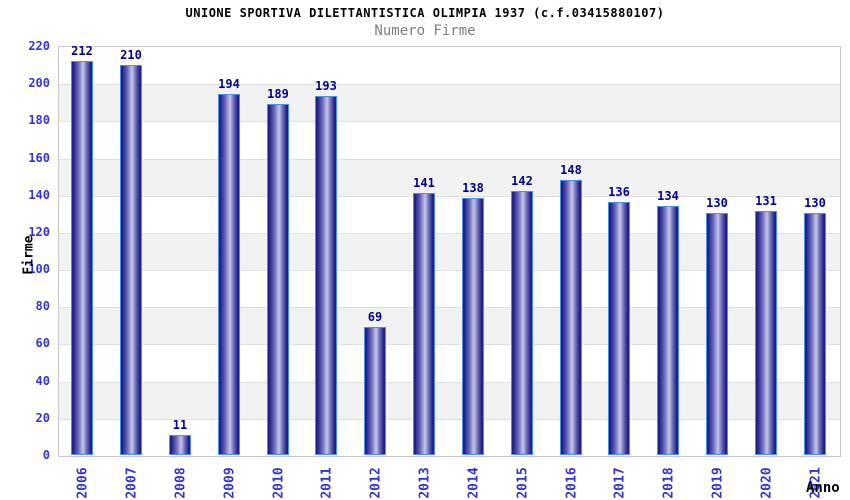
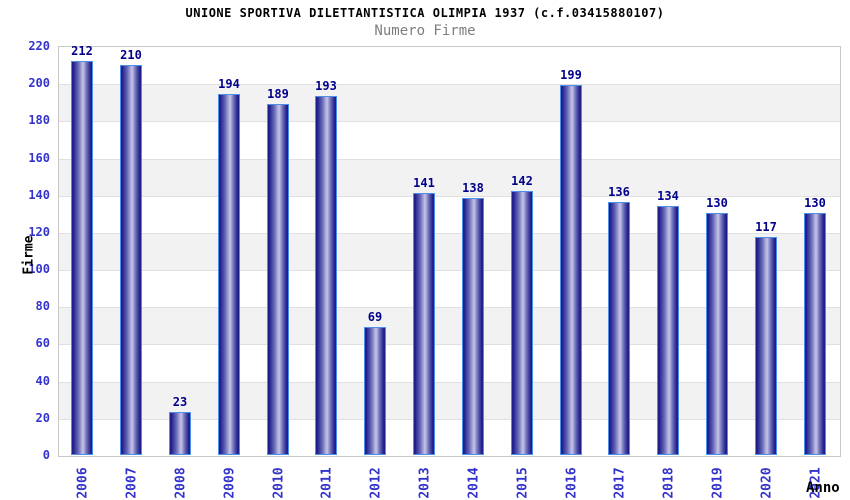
2008: 11 -> 23
2016: 148 -> 199
2020: 131 -> 117
